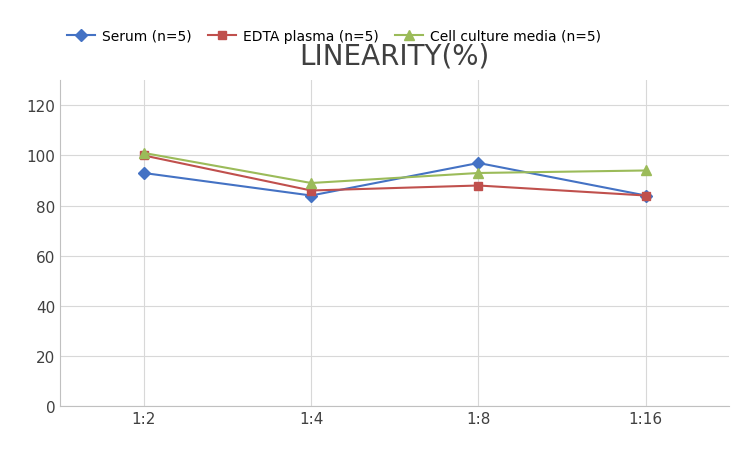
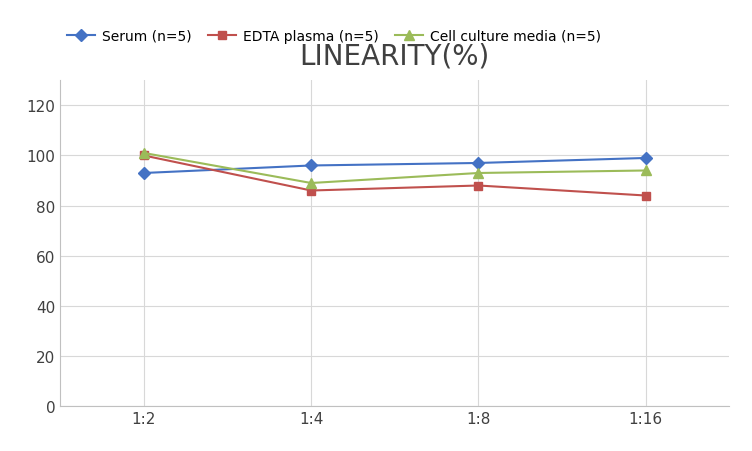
Serum (n=5)/1:4: 84 -> 96
Serum (n=5)/1:16: 84 -> 99
